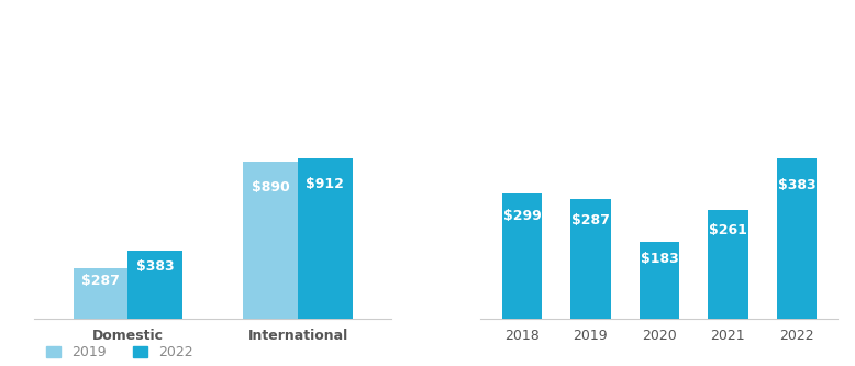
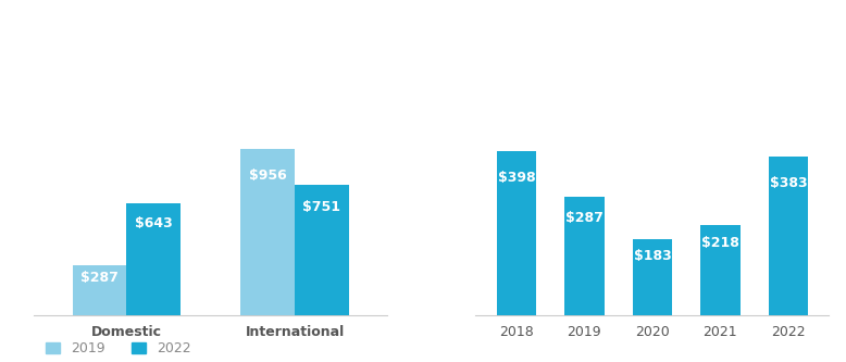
2022/Domestic: $383 -> $643
2019/International: $890 -> $956
2022/International: $912 -> $751
2018: $299 -> $398
2021: $261 -> $218
